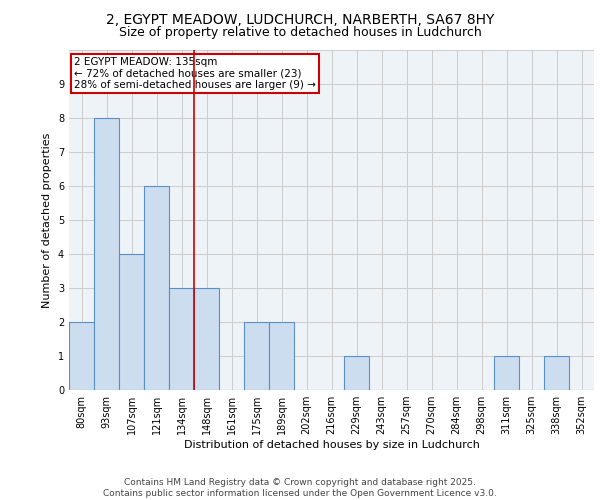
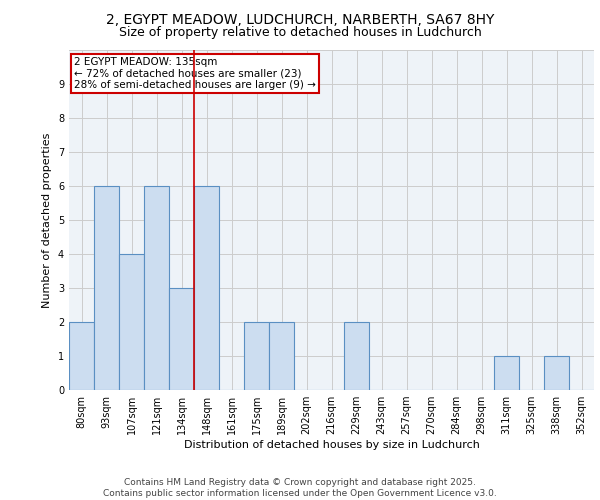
93sqm: 8 -> 6
148sqm: 3 -> 6
229sqm: 1 -> 2
